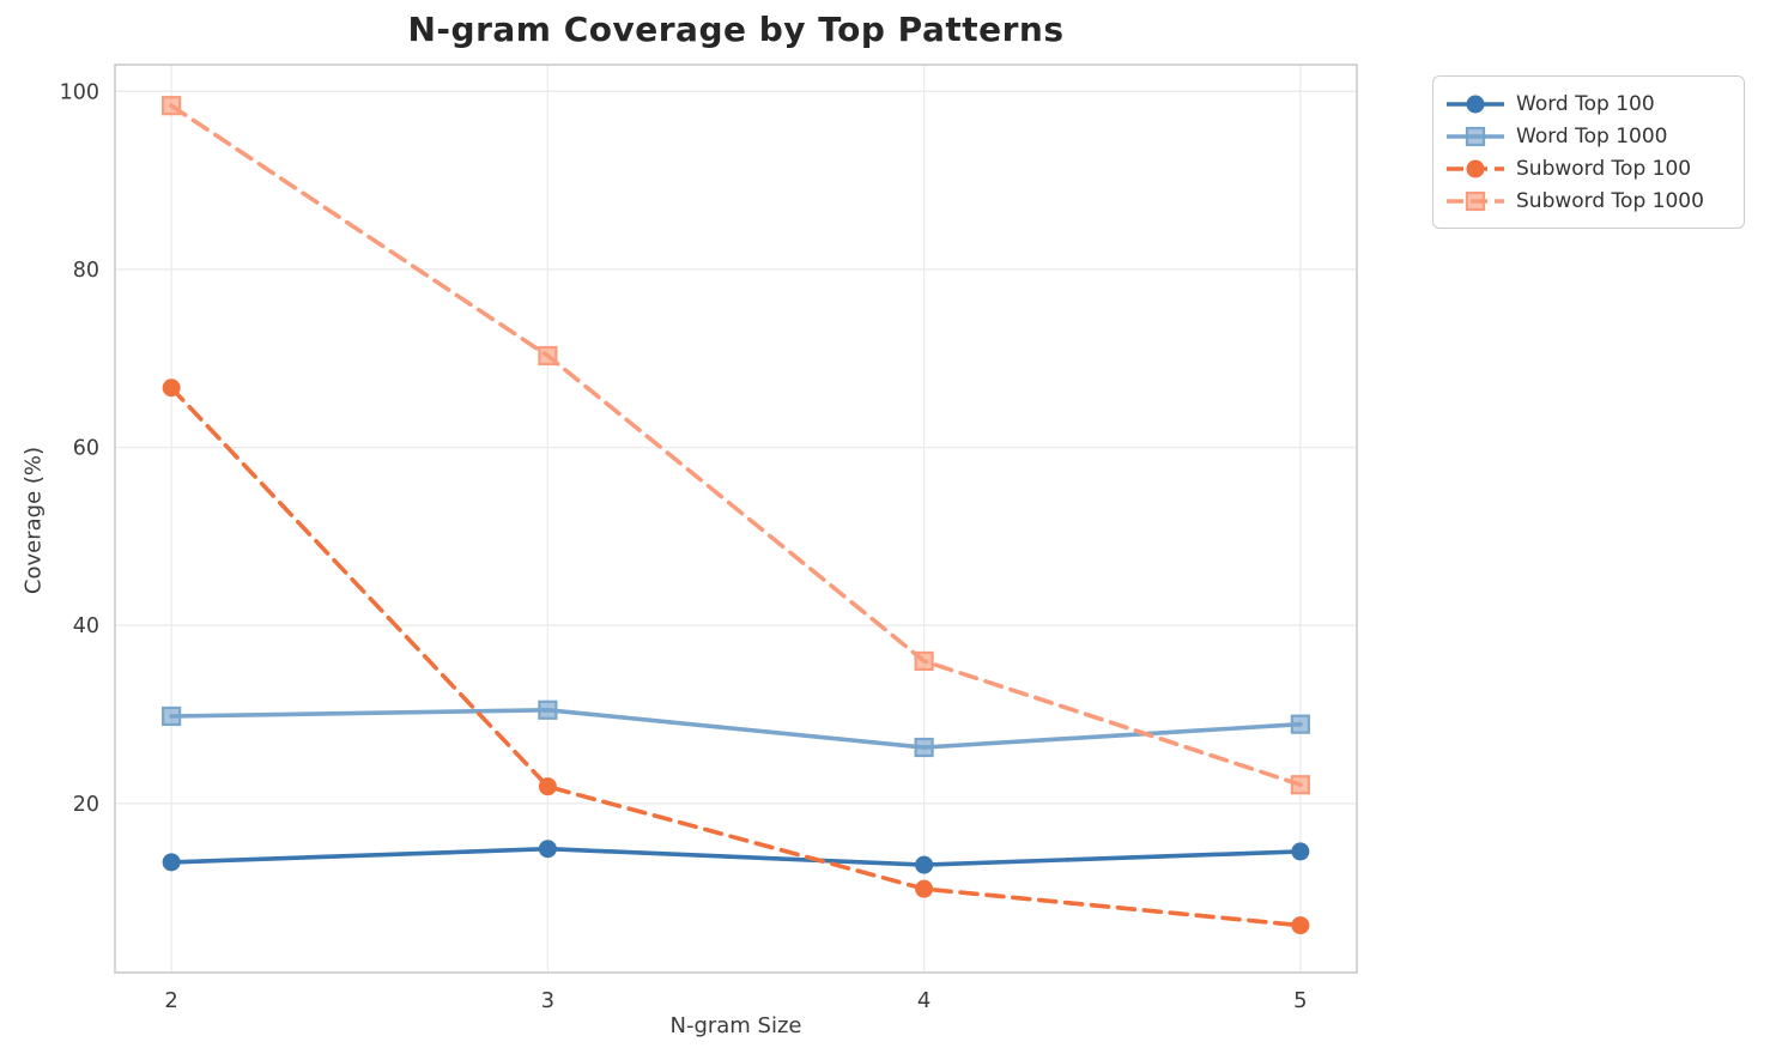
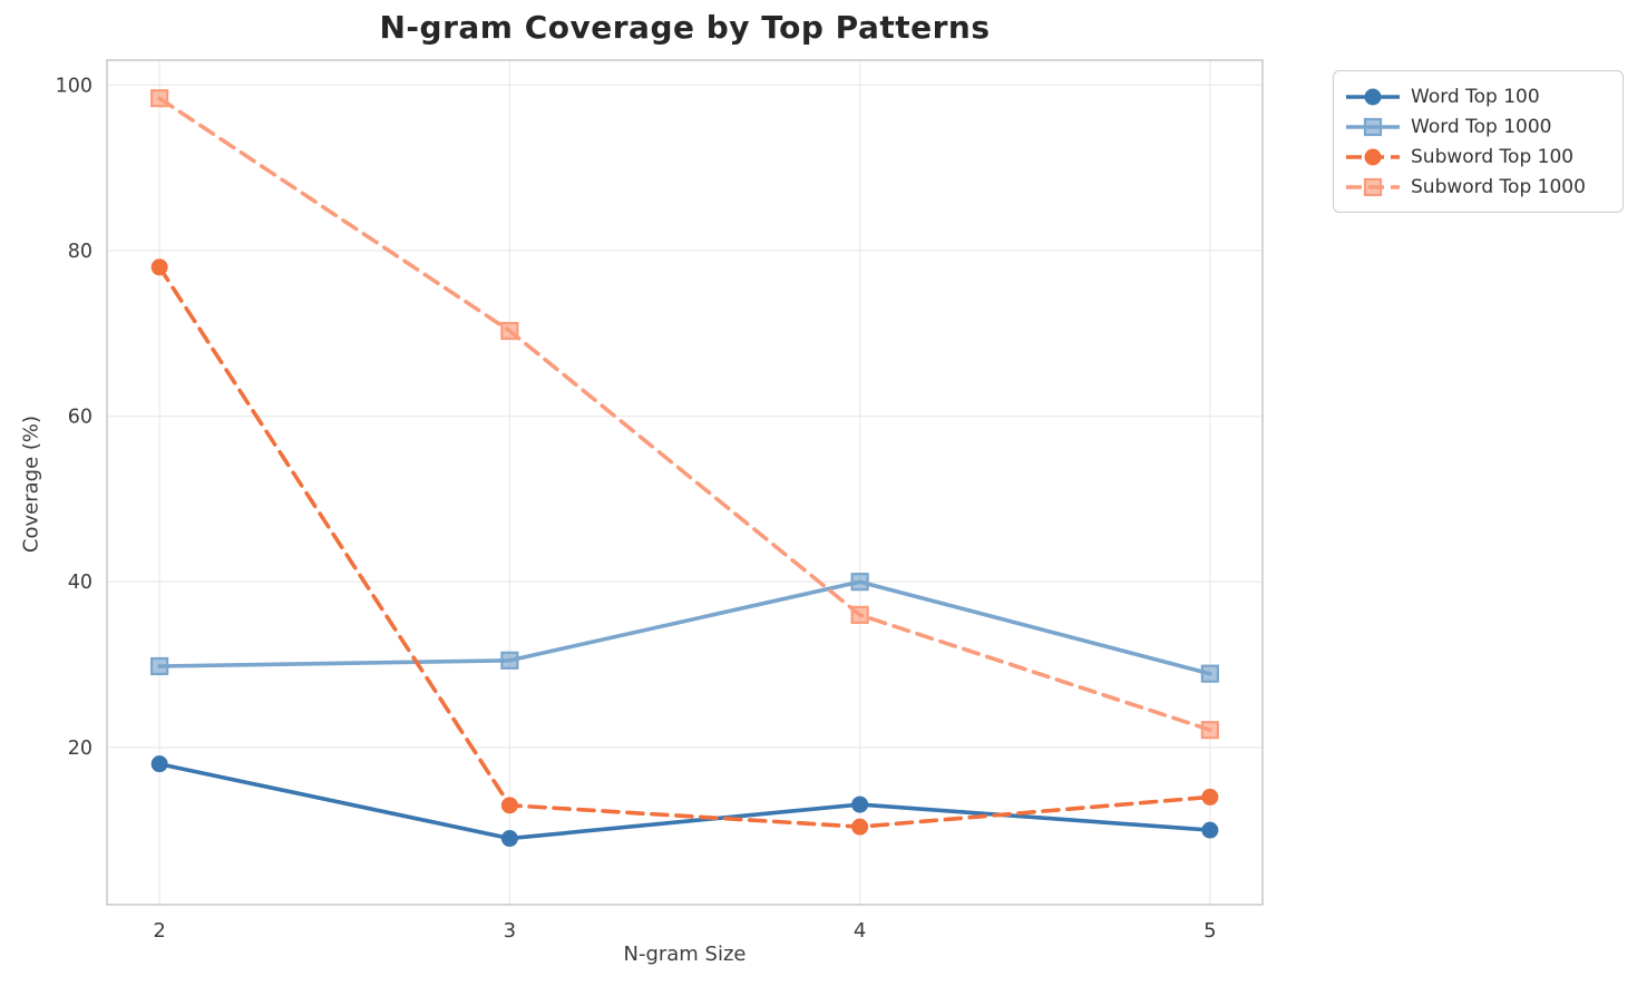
Word Top 100/2: 13 -> 18
Subword Top 100/2: 67 -> 78
Word Top 100/3: 15 -> 9
Subword Top 100/3: 22 -> 13
Word Top 1000/4: 26 -> 40
Word Top 100/5: 15 -> 10
Subword Top 100/5: 6 -> 14
